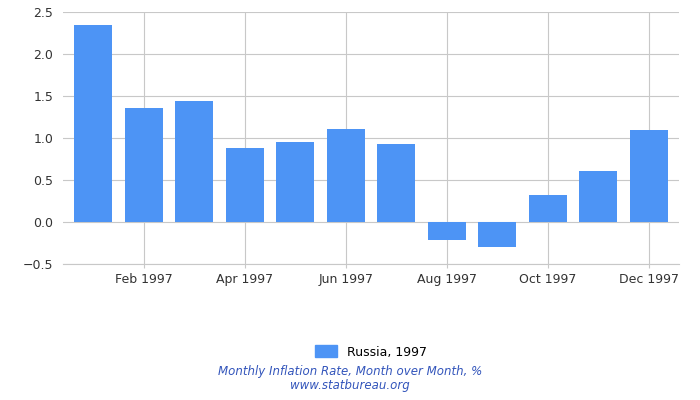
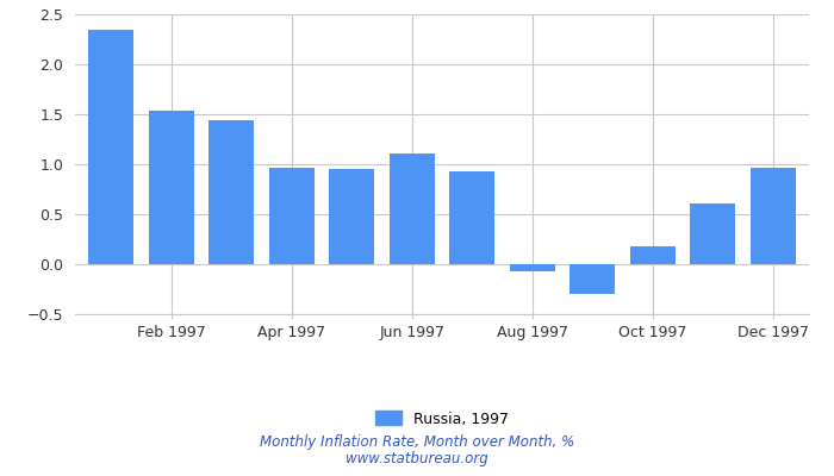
Feb 1997: 1.36 -> 1.54
Apr 1997: 0.88 -> 0.97
Aug 1997: -0.22 -> -0.07
Oct 1997: 0.32 -> 0.18
Dec 1997: 1.10 -> 0.97
